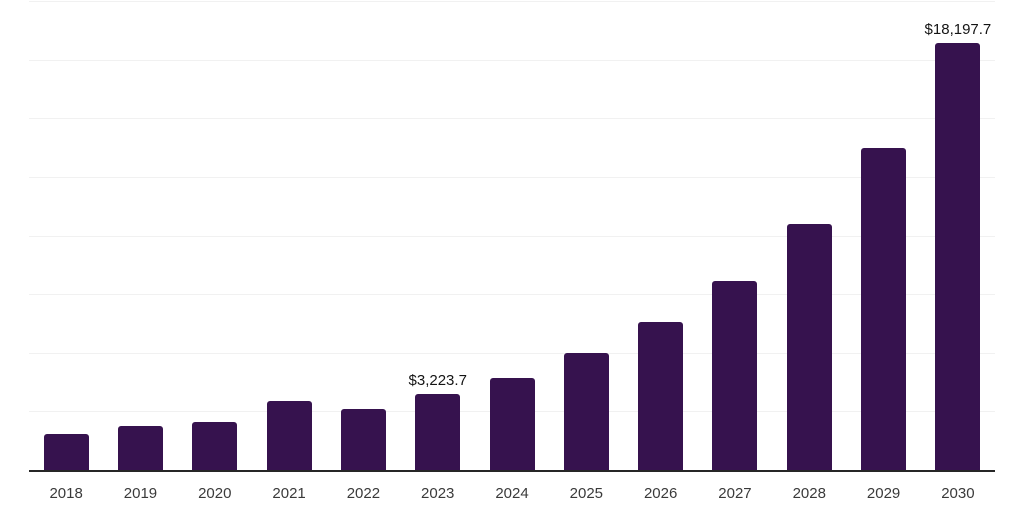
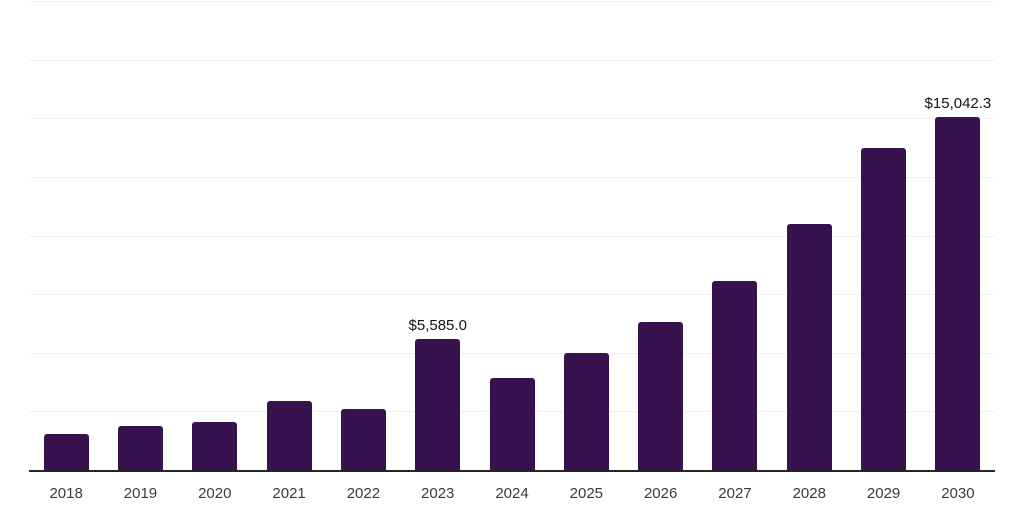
2023: $3,223.7 -> $5,585.0
2030: $18,197.7 -> $15,042.3
